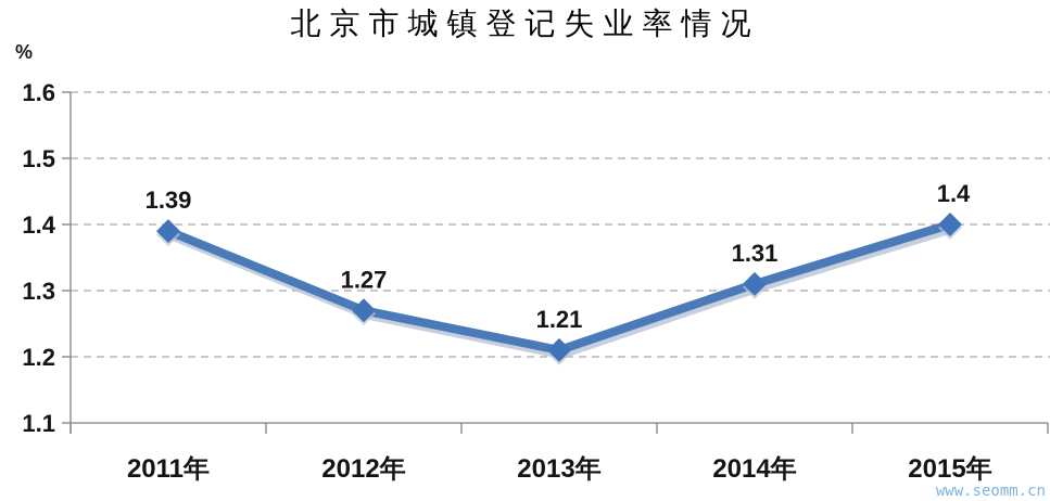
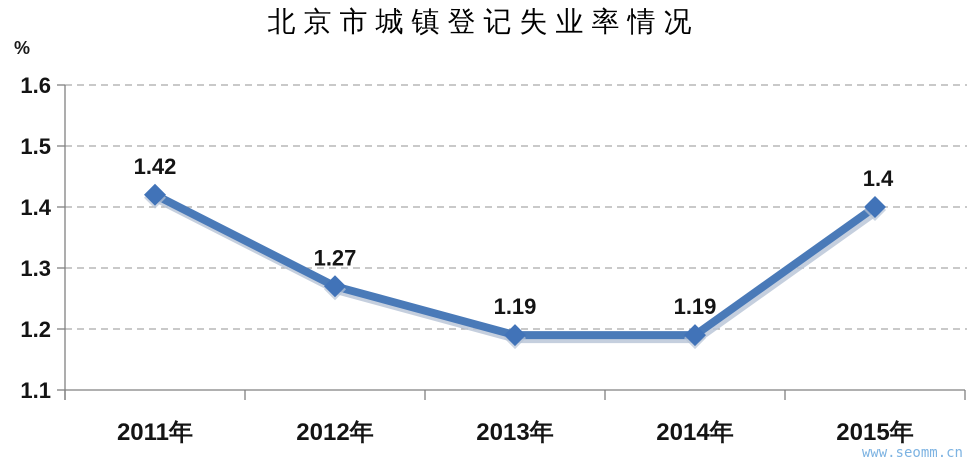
2011年: 1.39 -> 1.42
2013年: 1.21 -> 1.19
2014年: 1.31 -> 1.19
